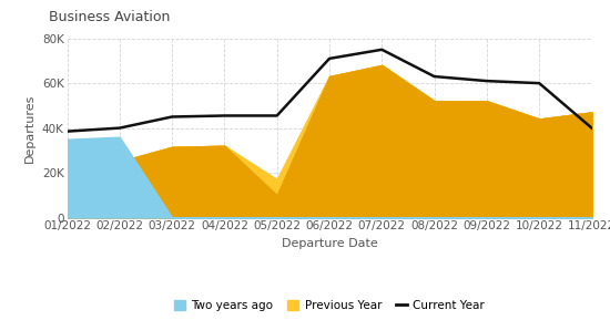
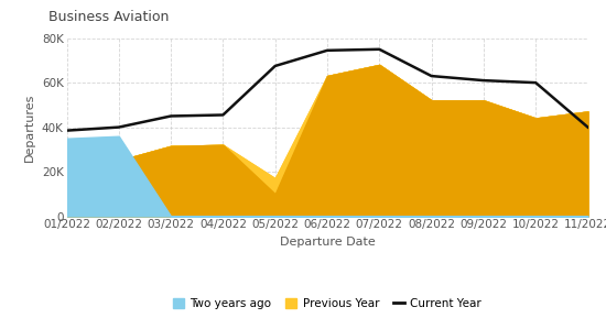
Current Year/05/2022: 45.5K -> 67.5K
Current Year/06/2022: 71.0K -> 74.5K
